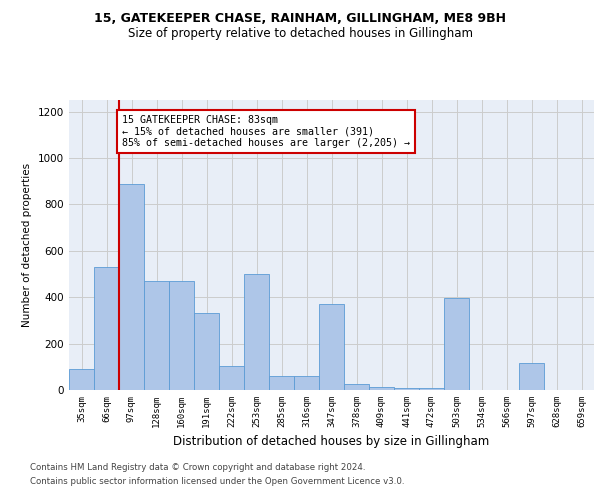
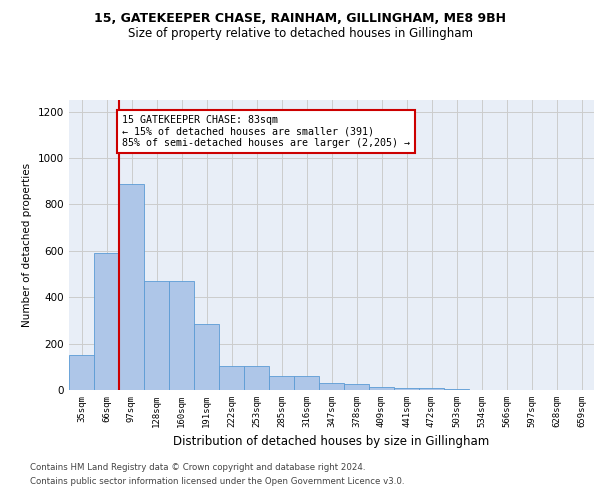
35sqm: 90 -> 150
66sqm: 530 -> 590
191sqm: 330 -> 285
253sqm: 500 -> 105
347sqm: 370 -> 30
503sqm: 395 -> 3
597sqm: 115 -> 1
